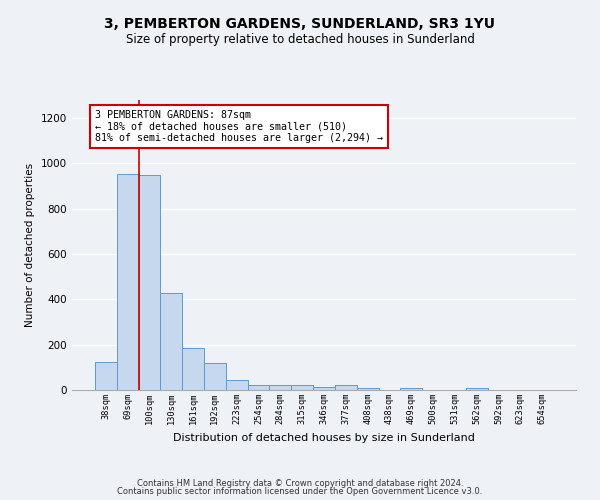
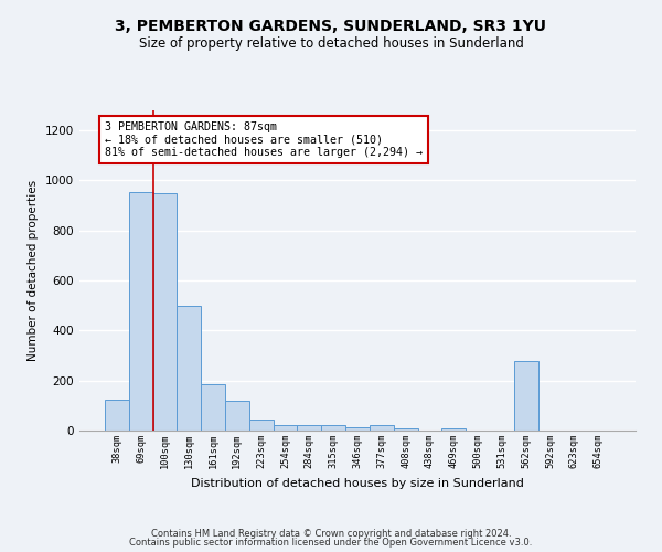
130sqm: 430 -> 500
562sqm: 10 -> 280
